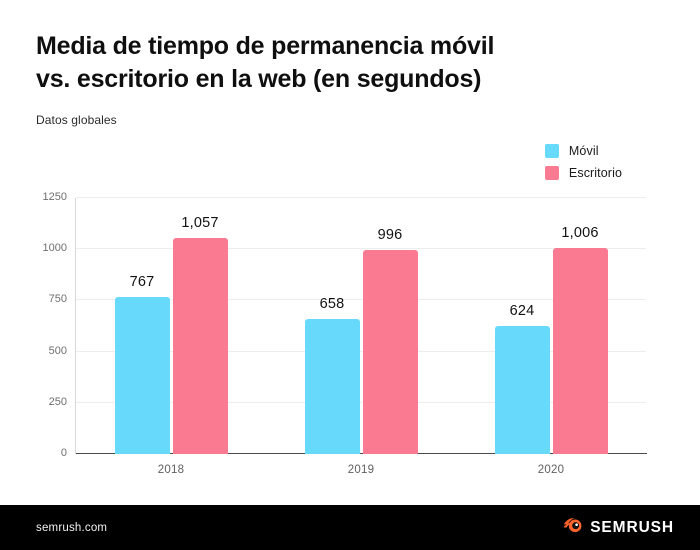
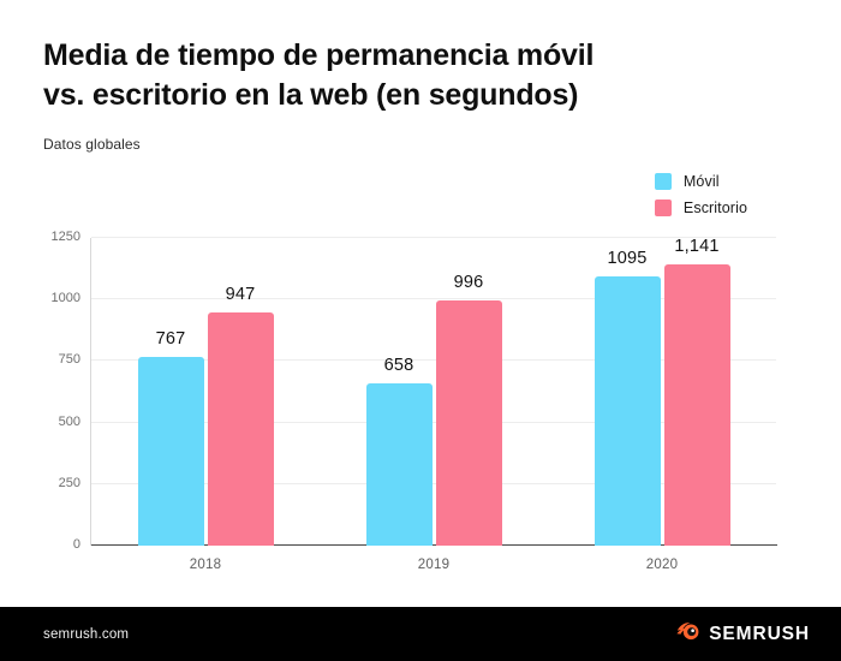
Escritorio/2018: 1,057 -> 947
Móvil/2020: 624 -> 1095
Escritorio/2020: 1,006 -> 1,141
